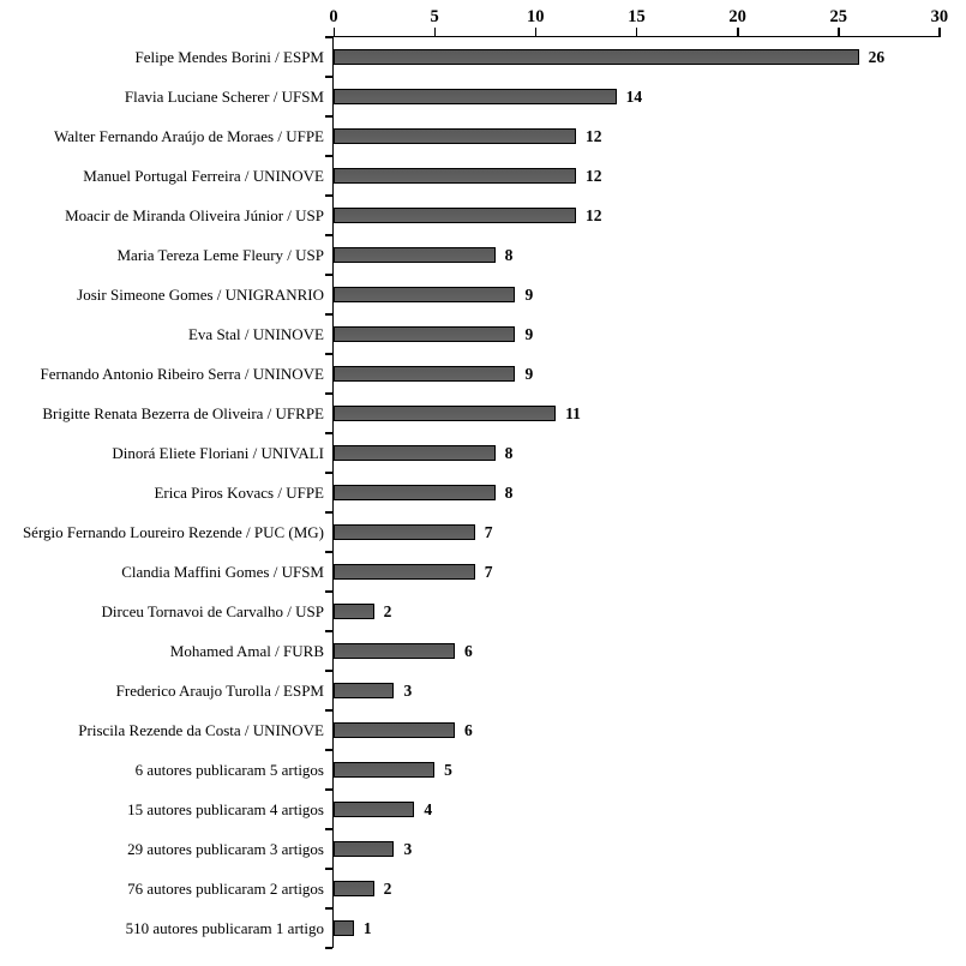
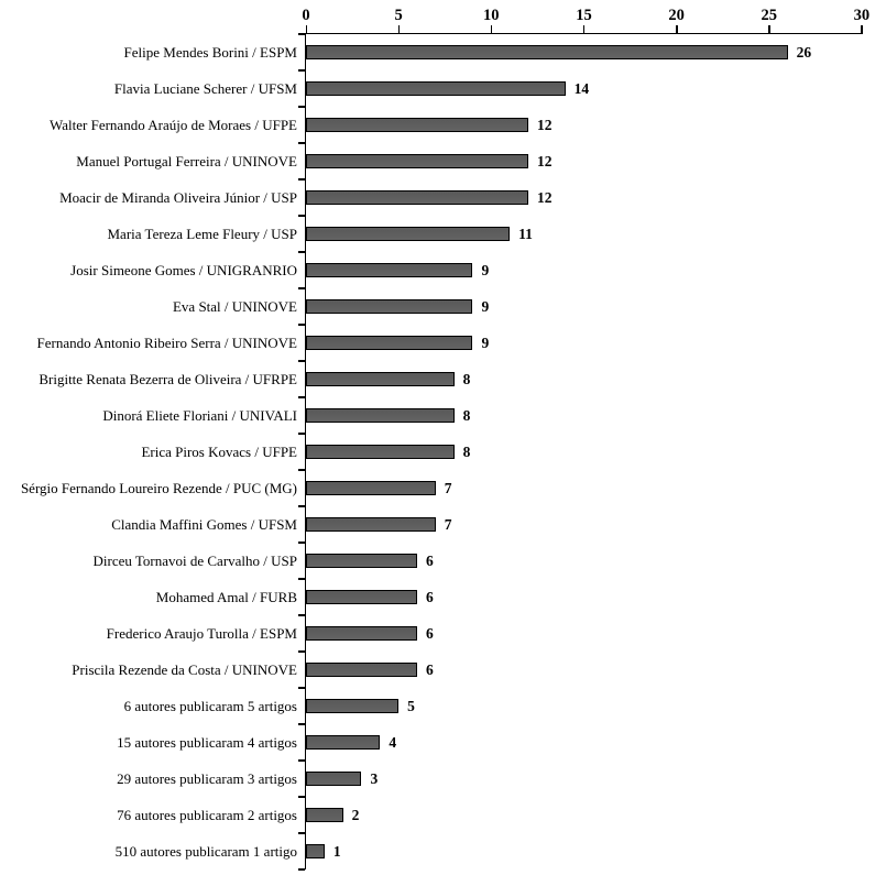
Maria Tereza Leme Fleury / USP: 8 -> 11
Brigitte Renata Bezerra de Oliveira / UFRPE: 11 -> 8
Dirceu Tornavoi de Carvalho / USP: 2 -> 6
Frederico Araujo Turolla / ESPM: 3 -> 6
